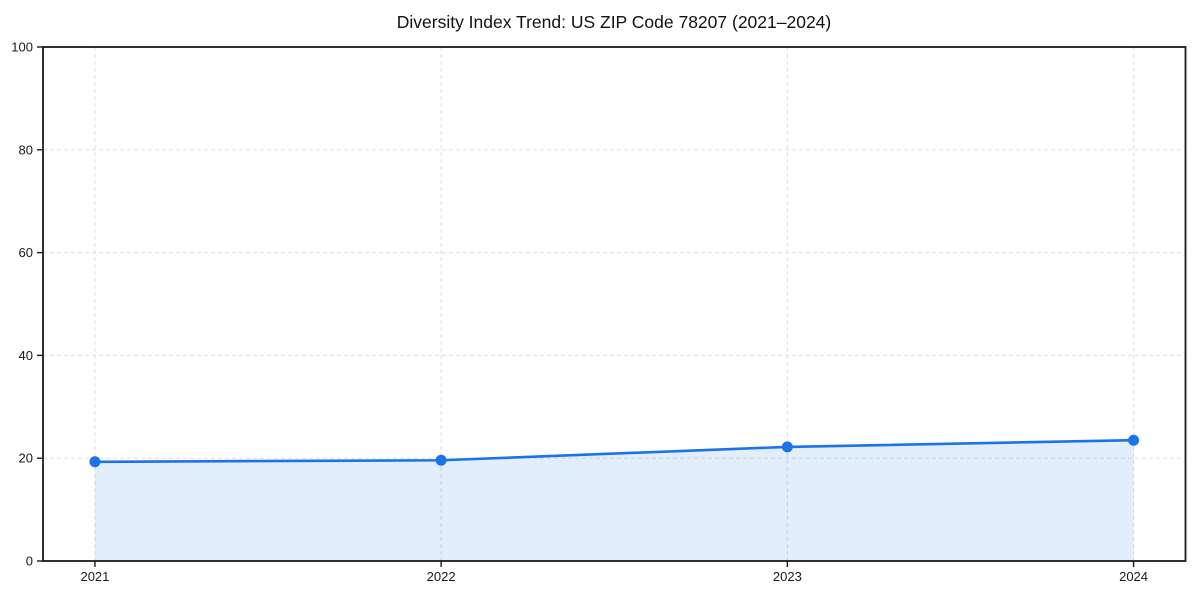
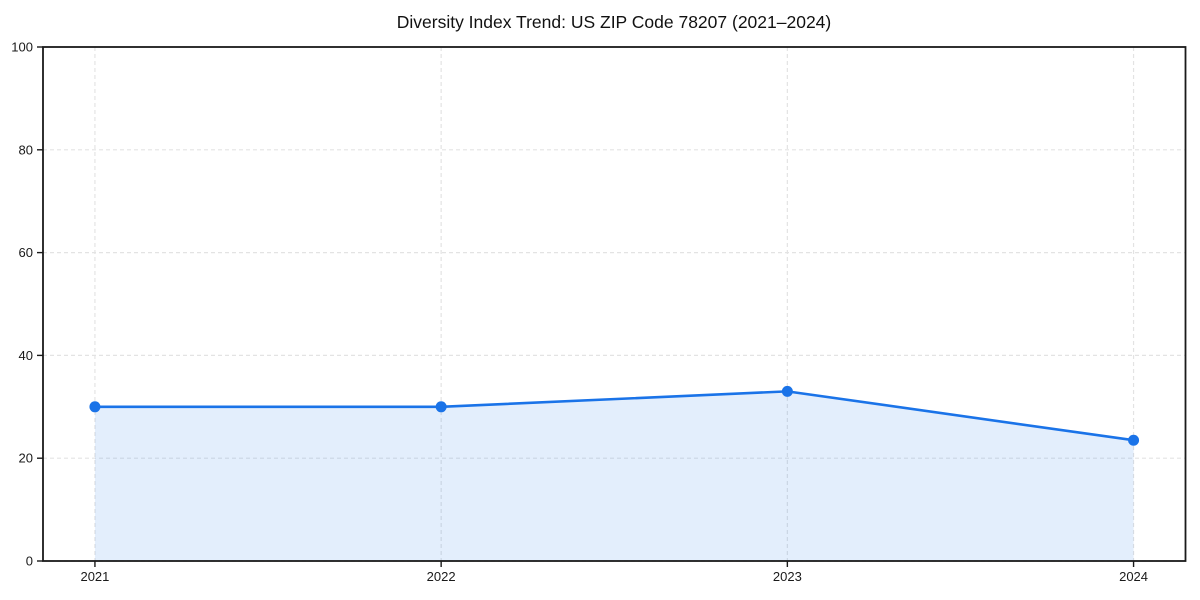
2021: 19 -> 30
2022: 20 -> 30
2023: 22 -> 33
